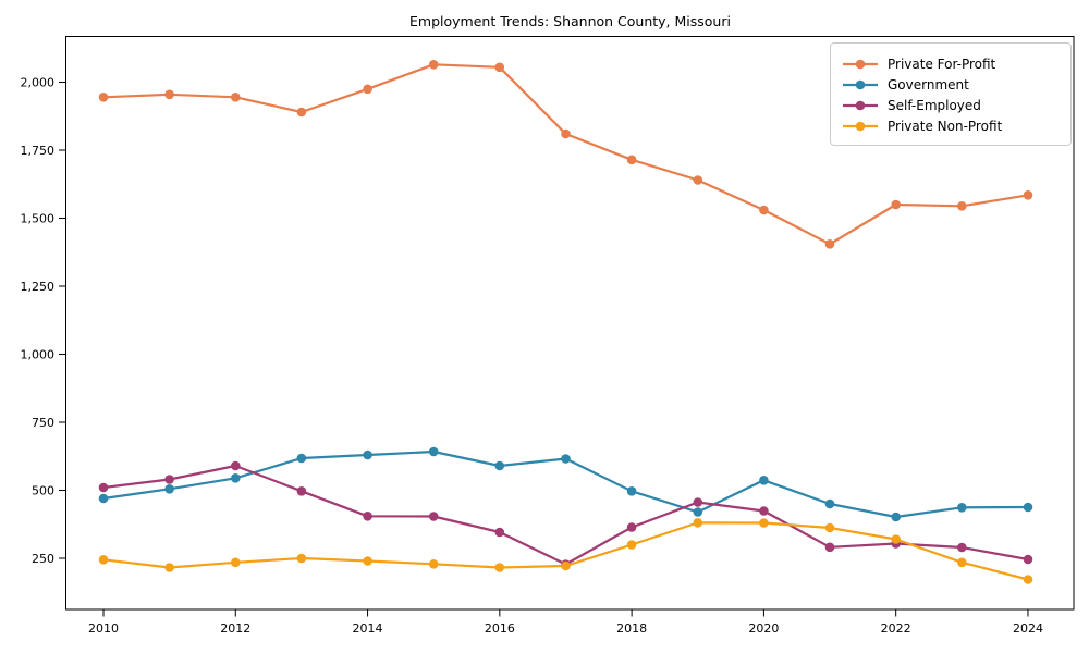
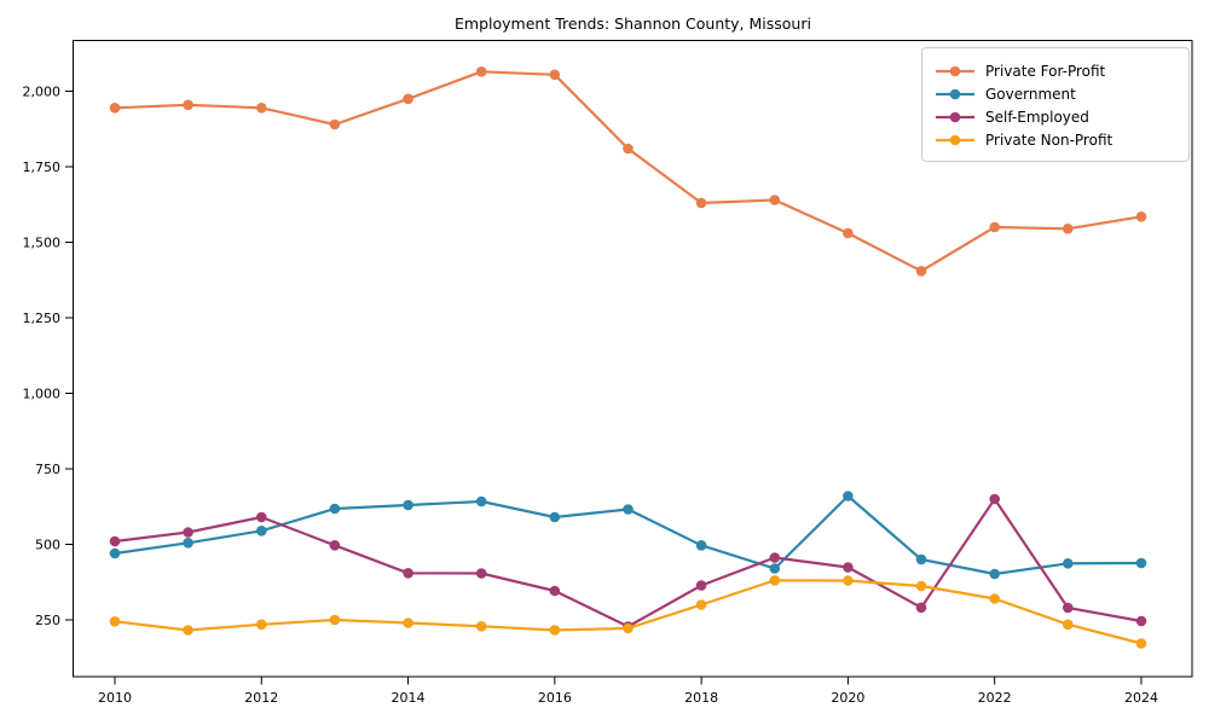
Private For-Profit/2018: 1720 -> 1630
Government/2020: 540 -> 660
Self-Employed/2022: 300 -> 650
